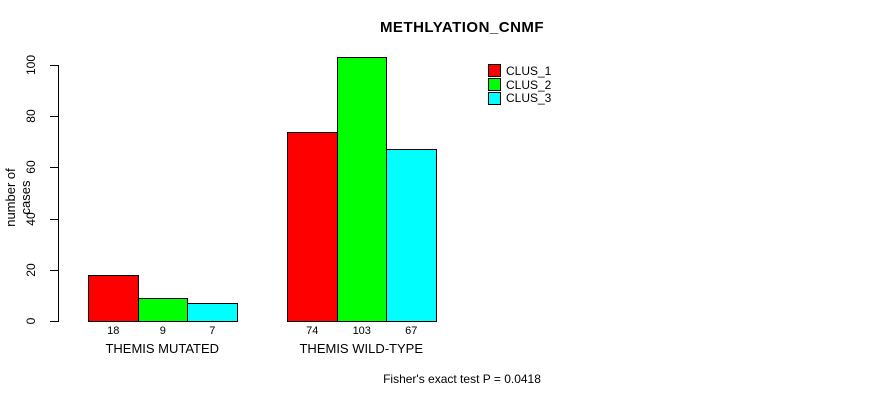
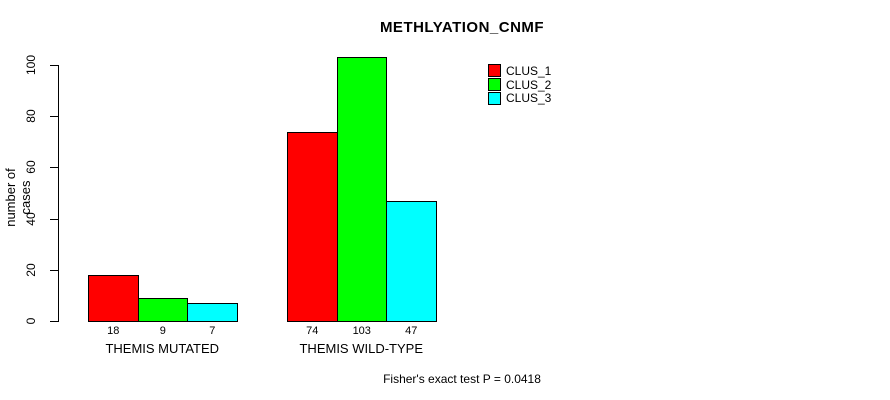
CLUS_3/THEMIS WILD-TYPE: 67 -> 47
